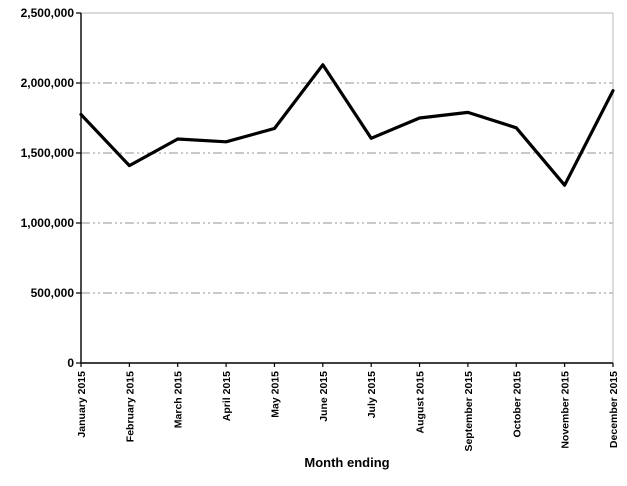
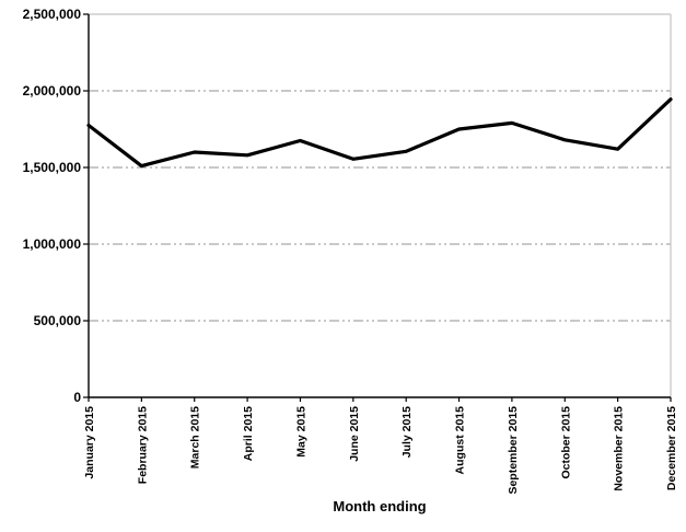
February 2015: 1410000 -> 1510000
June 2015: 2130000 -> 1560000
November 2015: 1270000 -> 1620000
